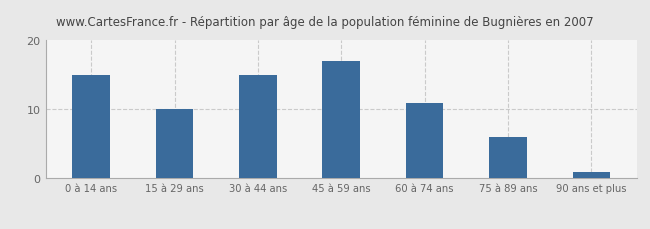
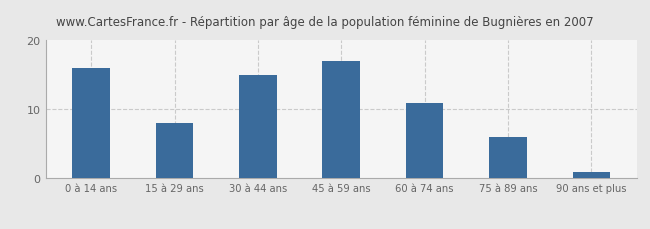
0 à 14 ans: 15 -> 16
15 à 29 ans: 10 -> 8
